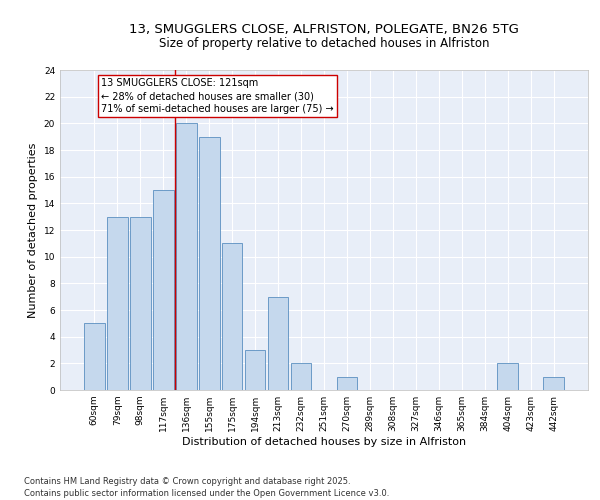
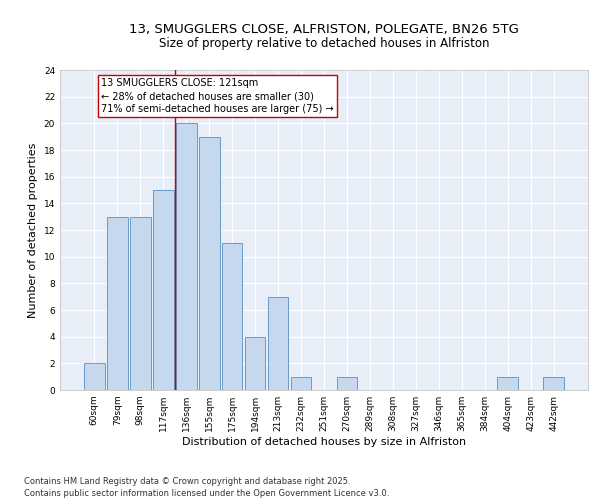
60sqm: 5 -> 2
194sqm: 3 -> 4
232sqm: 2 -> 1
404sqm: 2 -> 1
